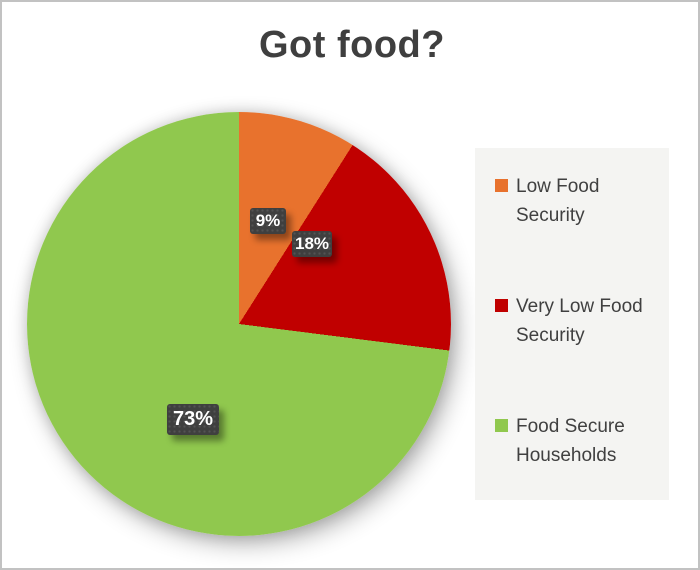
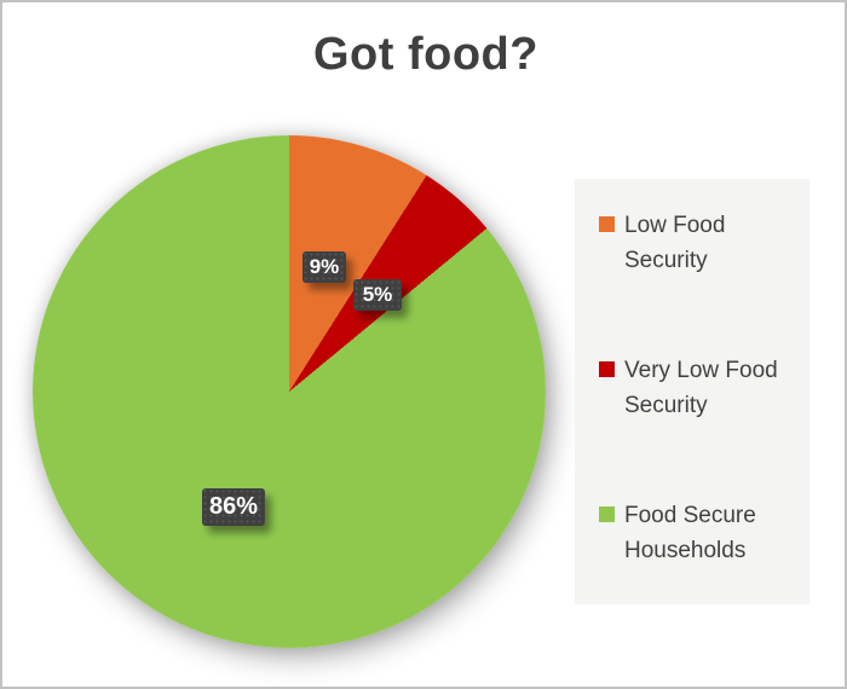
Very Low Food Security: 18% -> 5%
Food Secure Households: 73% -> 86%
